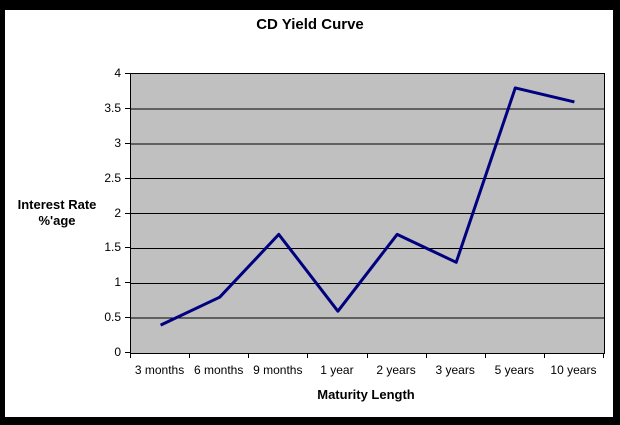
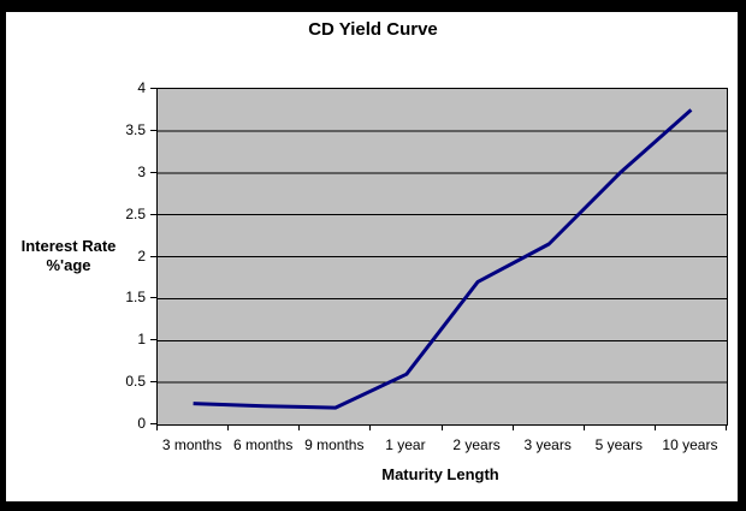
3 months: 0.4 -> 0.2
6 months: 0.8 -> 0.2
9 months: 1.7 -> 0.2
3 years: 1.3 -> 2.1
5 years: 3.8 -> 3.0
10 years: 3.6 -> 3.8
